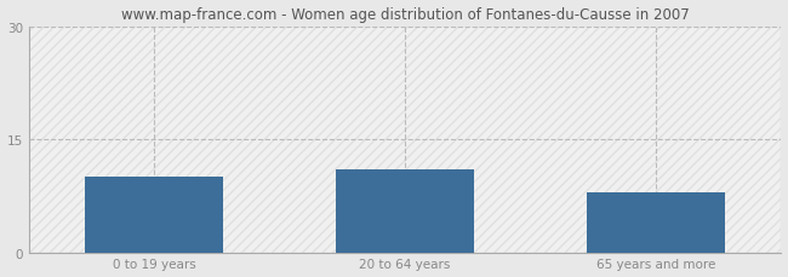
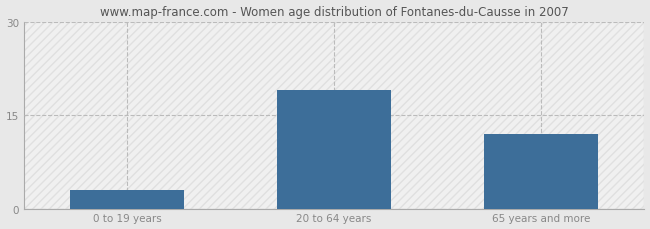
0 to 19 years: 10 -> 3
20 to 64 years: 11 -> 19
65 years and more: 8 -> 12
